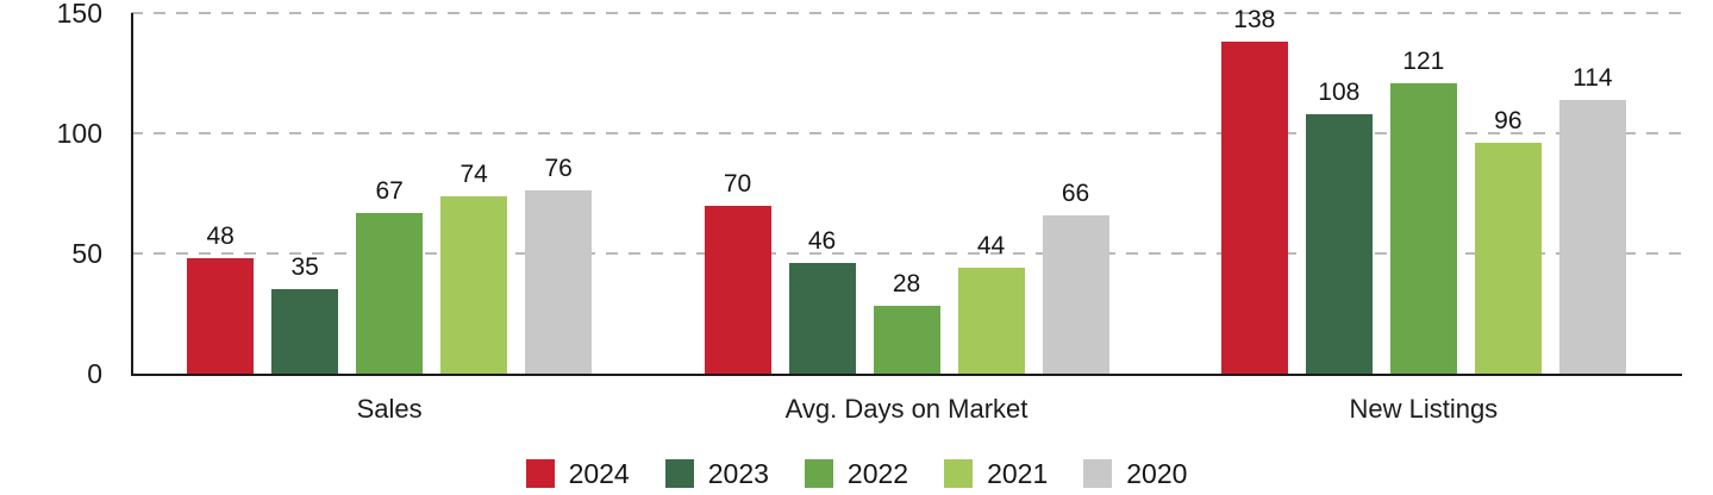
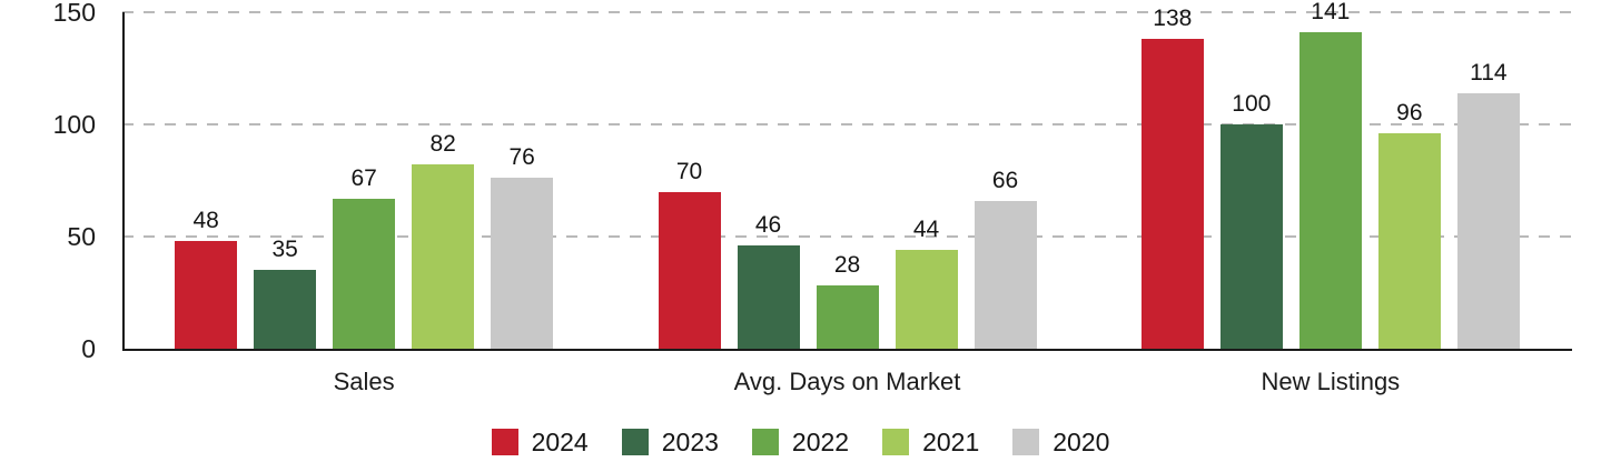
2021/Sales: 74 -> 82
2023/New Listings: 108 -> 100
2022/New Listings: 121 -> 141
